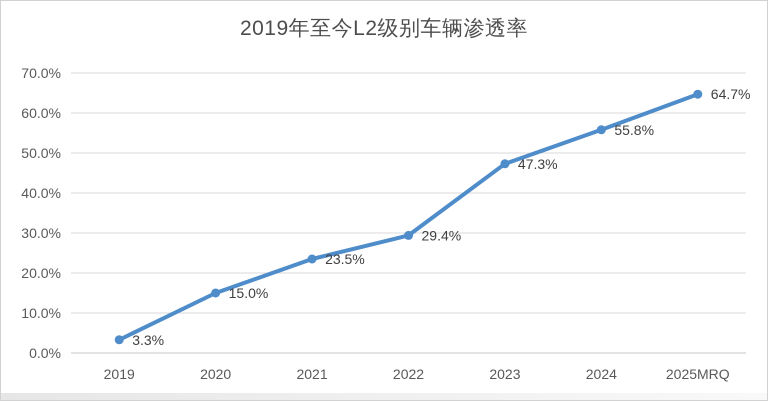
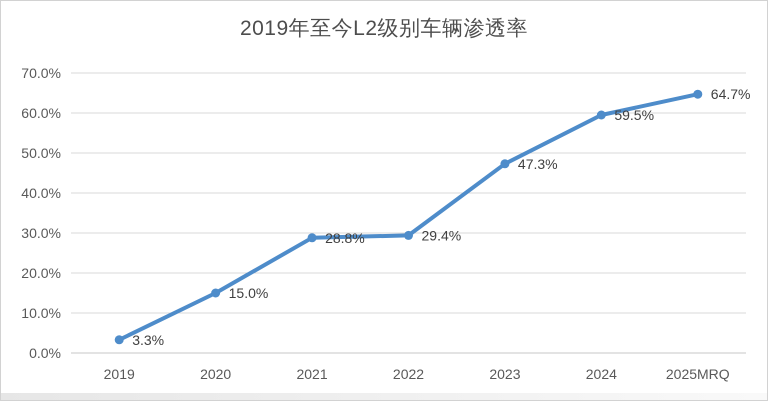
2021: 23.5% -> 28.8%
2024: 55.8% -> 59.5%
